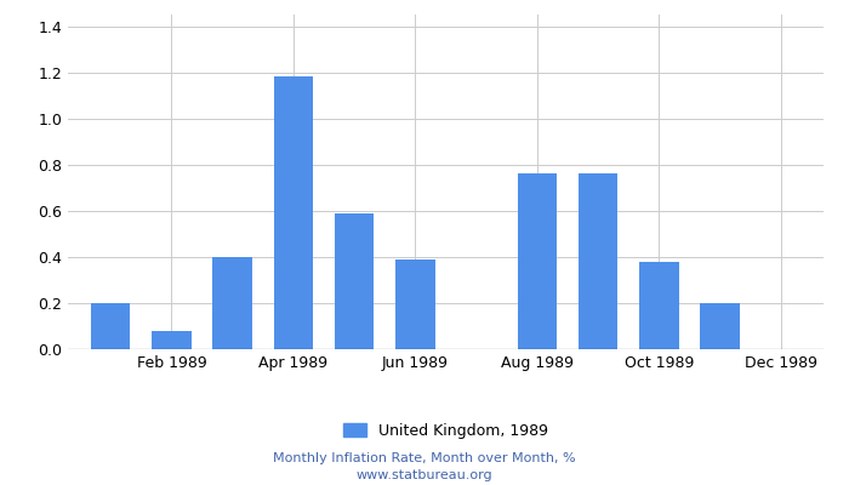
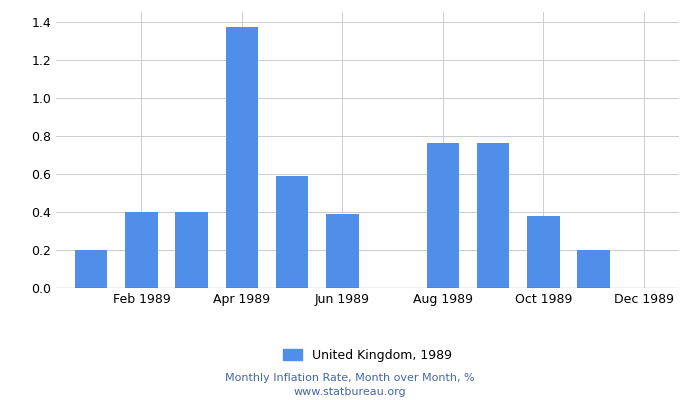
Feb 1989: 0.08 -> 0.40
Apr 1989: 1.18 -> 1.37
